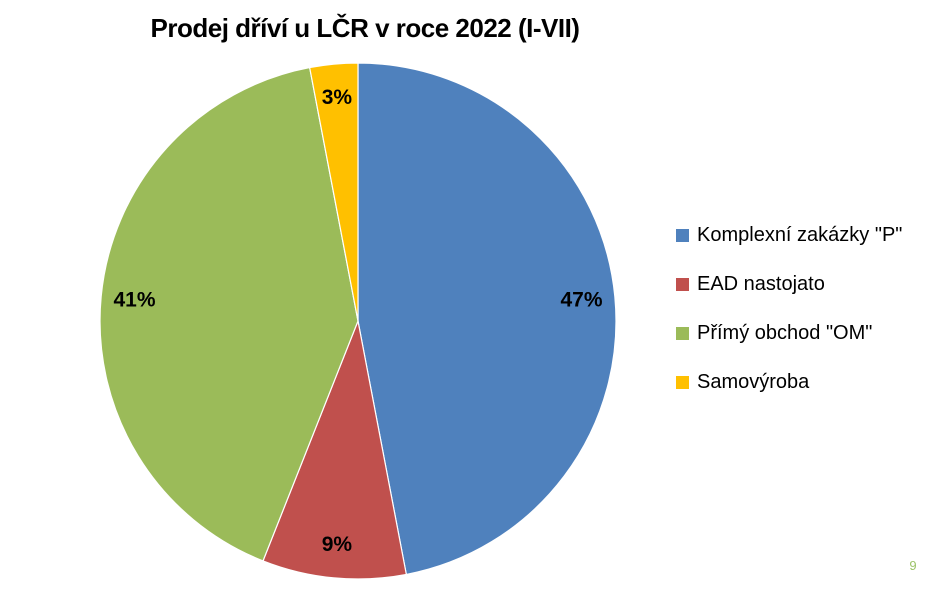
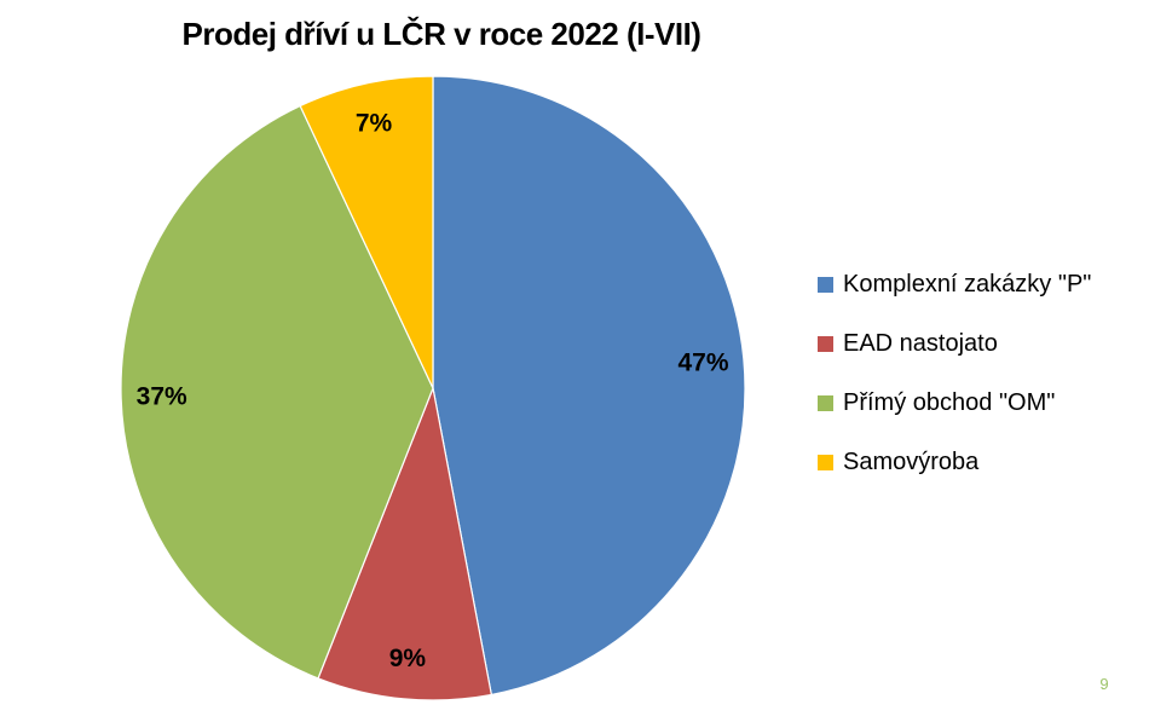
Přímý obchod "OM": 41% -> 37%
Samovýroba: 3% -> 7%
